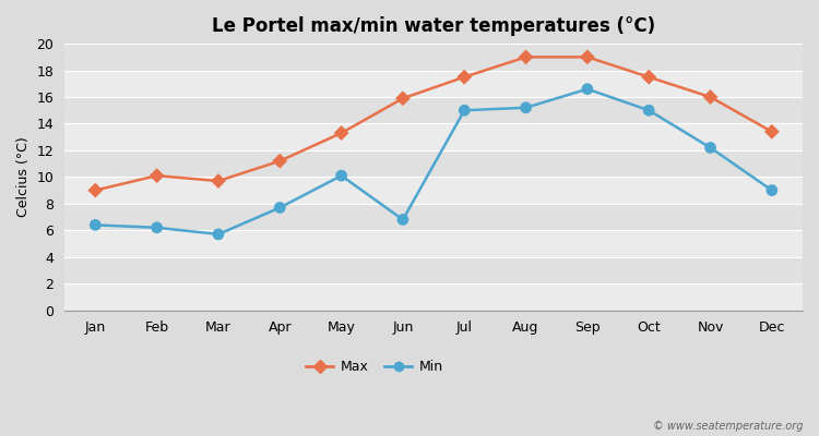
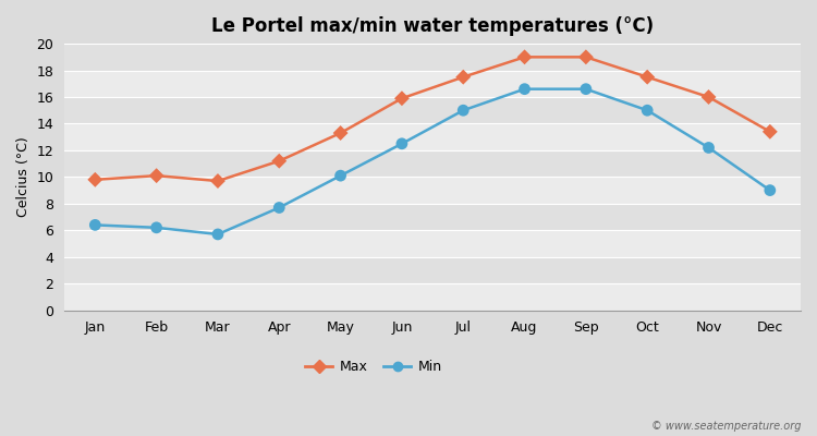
Max/Jan: 9.0 -> 9.8
Min/Jun: 6.8 -> 12.5
Min/Aug: 15.2 -> 16.6
